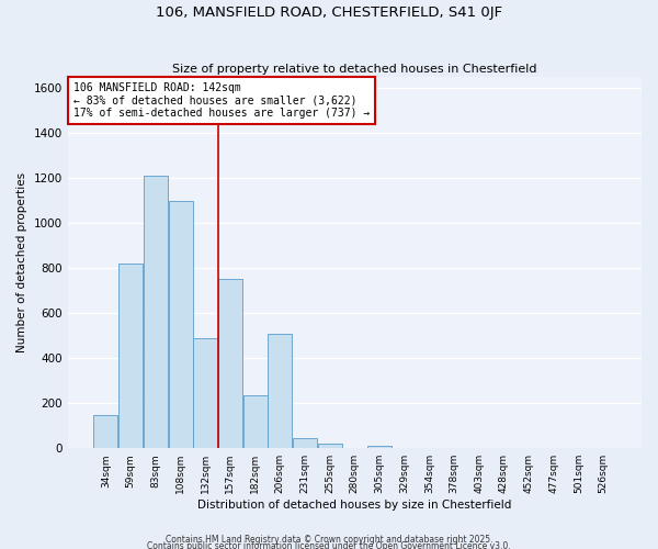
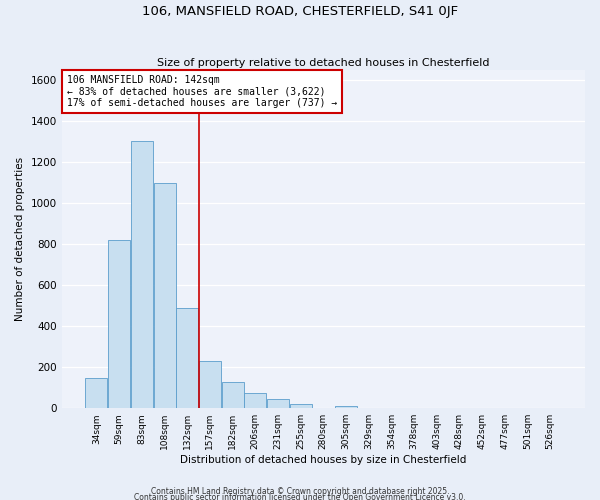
83sqm: 1210 -> 1305
157sqm: 755 -> 232
182sqm: 235 -> 130
206sqm: 510 -> 72
